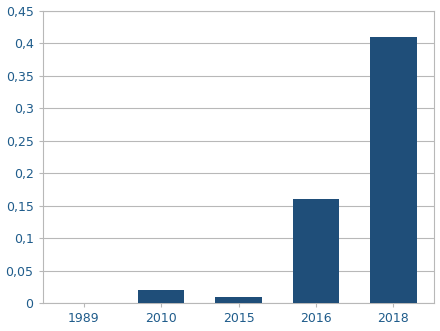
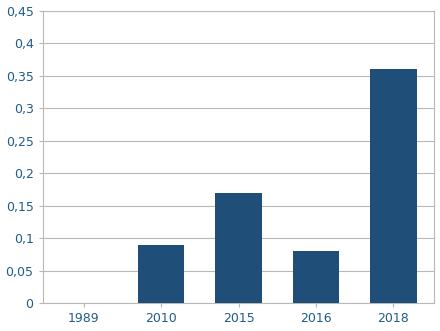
2010: 0,02 -> 0,09
2015: 0,01 -> 0,17
2016: 0,16 -> 0,08
2018: 0,41 -> 0,36
